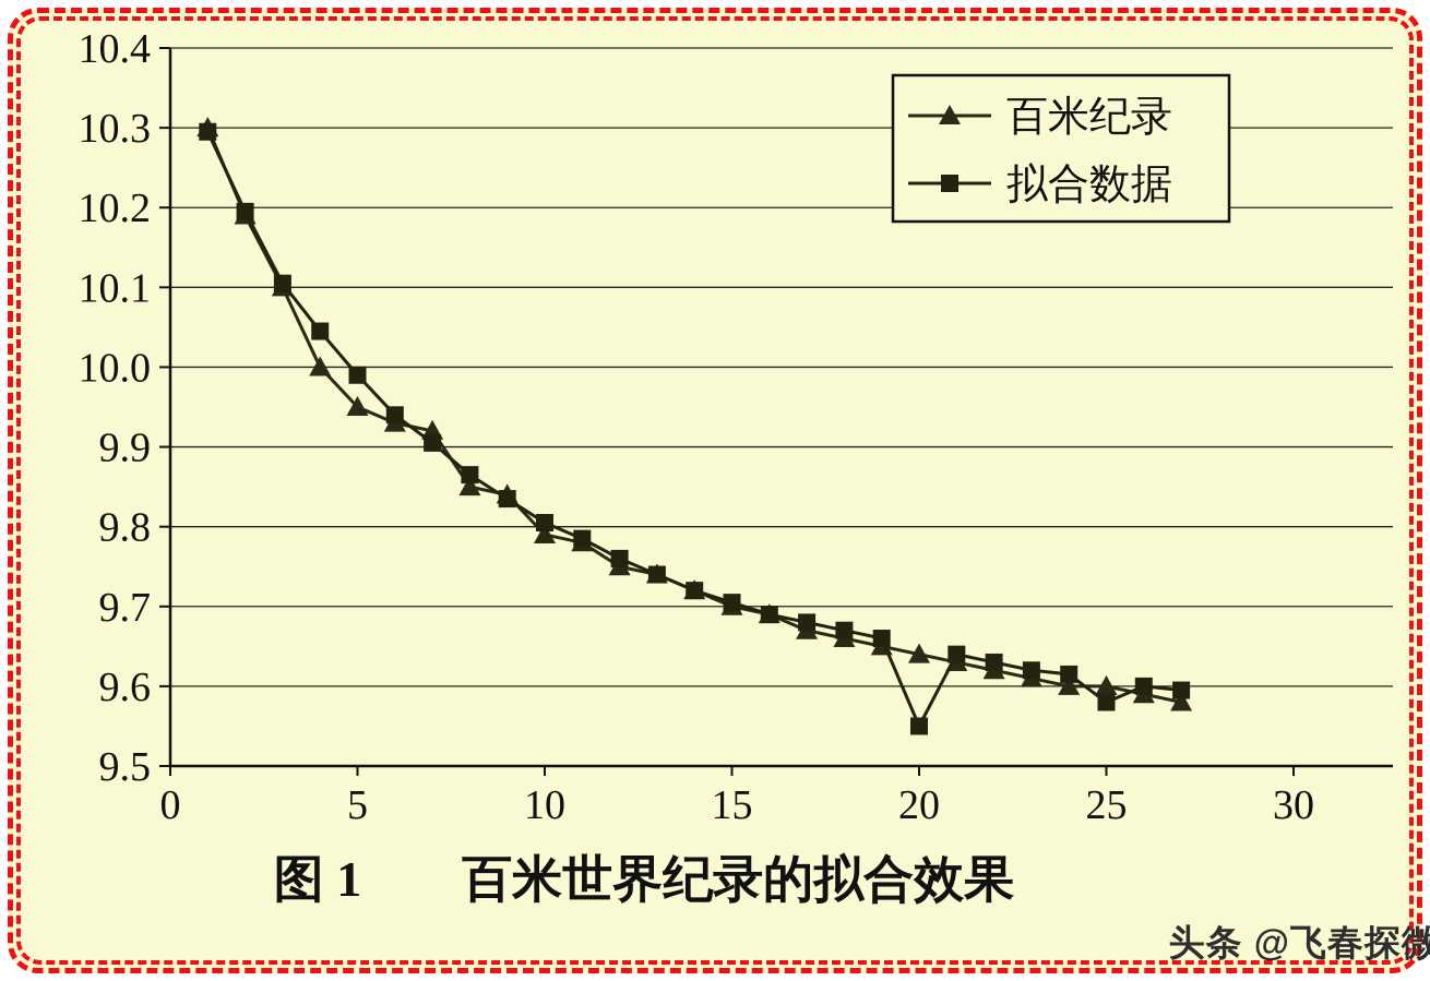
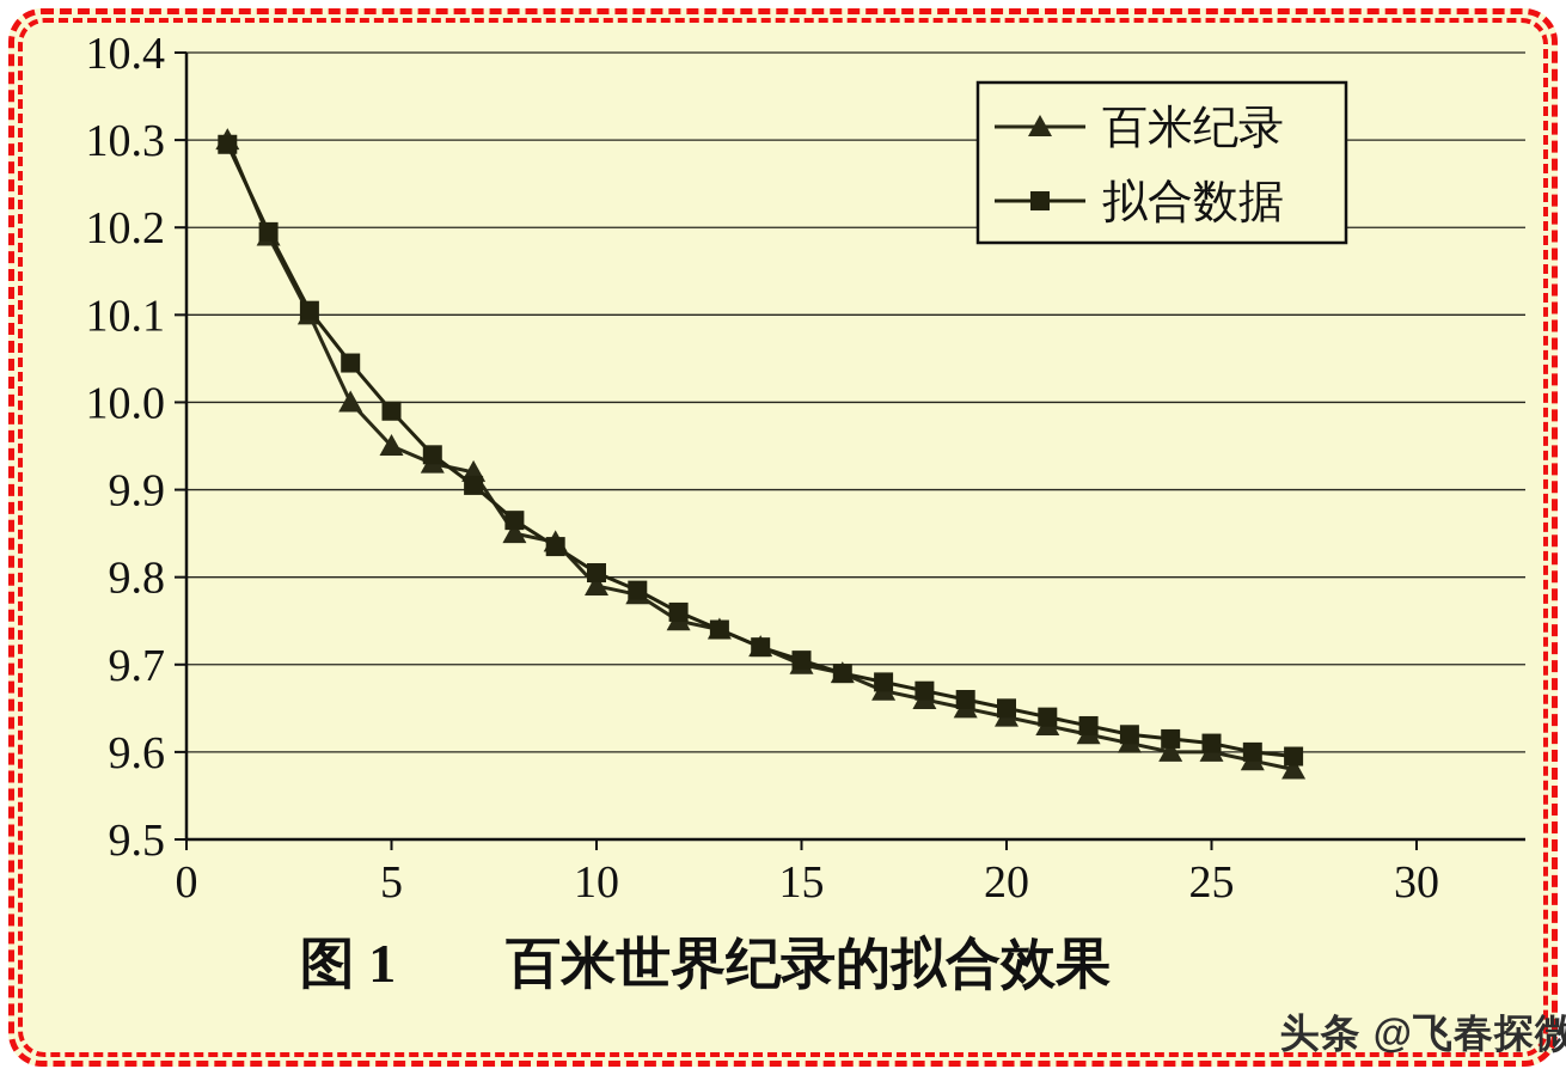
拟合数据/20: 9.55 -> 9.65
拟合数据/25: 9.58 -> 9.61
